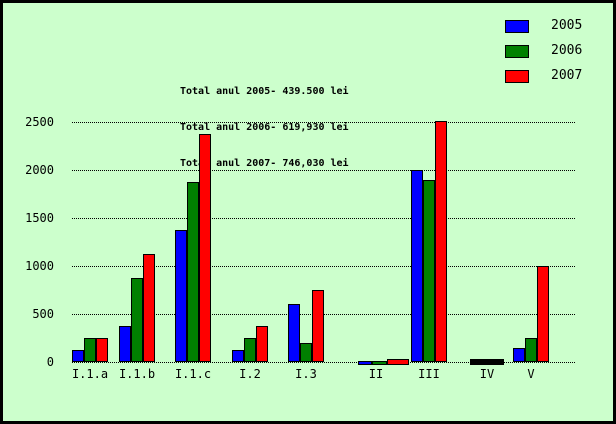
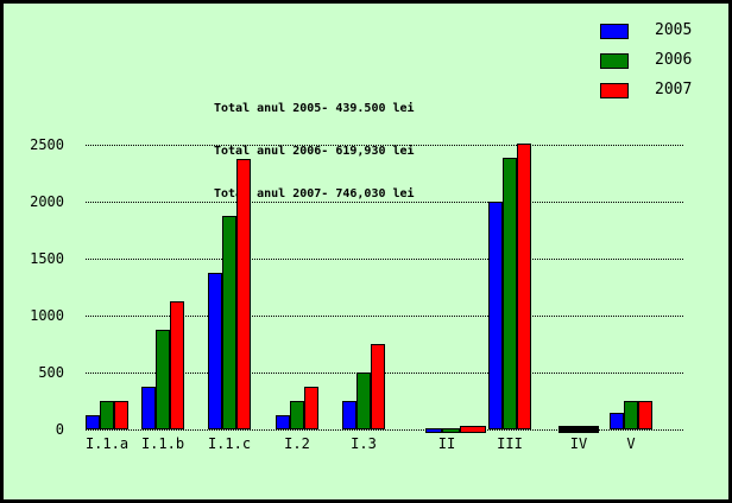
2005/I.3: 600 -> 200
2006/I.3: 200 -> 500
2006/III: 1900 -> 2400
2007/V: 1000 -> 200
